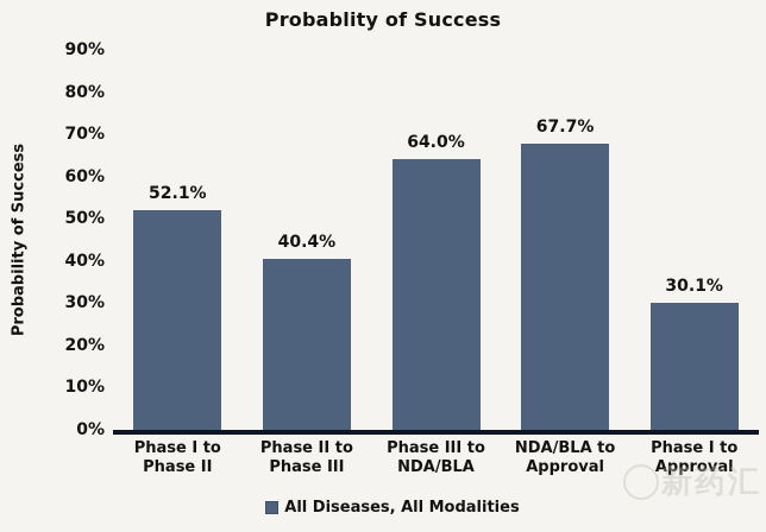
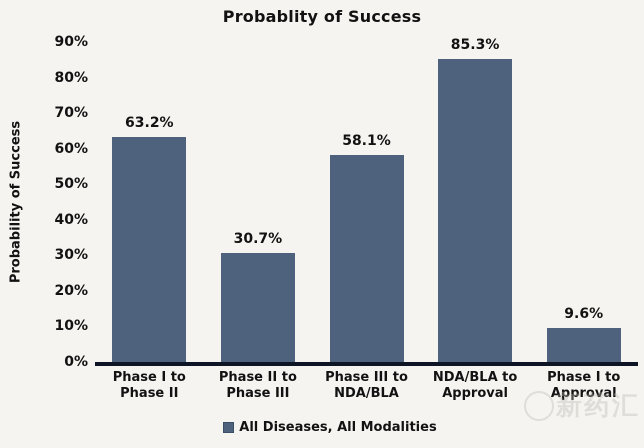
Phase I to Phase II: 52.1% -> 63.2%
Phase II to Phase III: 40.4% -> 30.7%
Phase III to NDA/BLA: 64.0% -> 58.1%
NDA/BLA to Approval: 67.7% -> 85.3%
Phase I to Approval: 30.1% -> 9.6%
